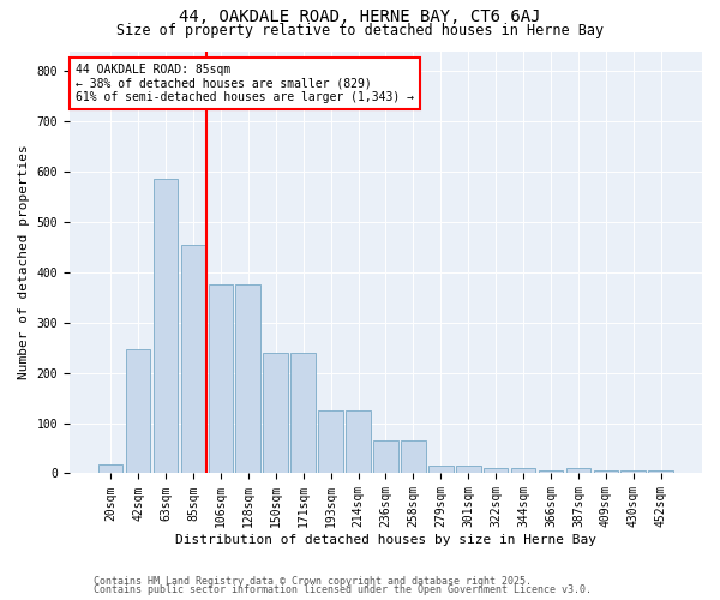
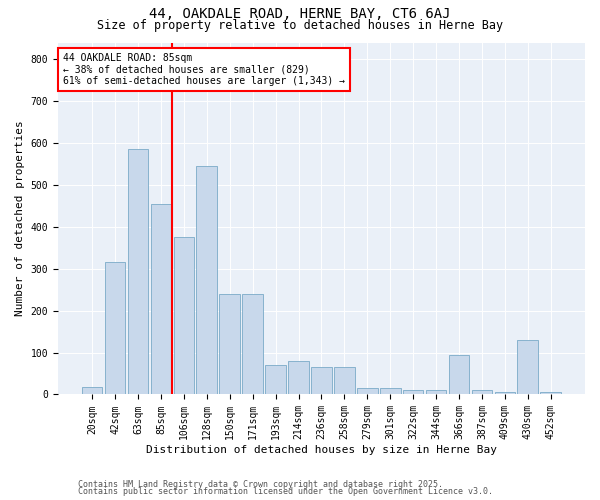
42sqm: 248 -> 315
128sqm: 375 -> 545
193sqm: 125 -> 70
214sqm: 125 -> 80
366sqm: 5 -> 95
430sqm: 5 -> 130
